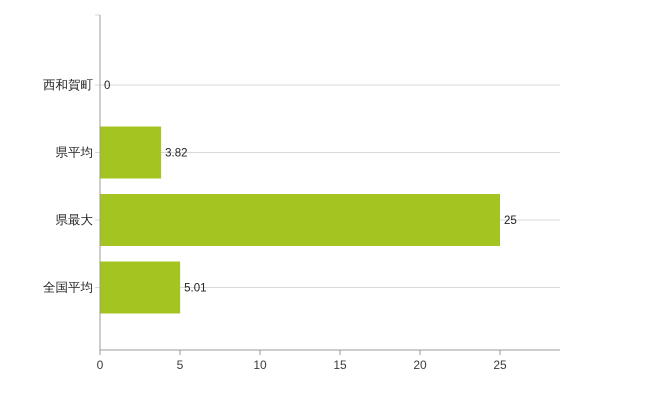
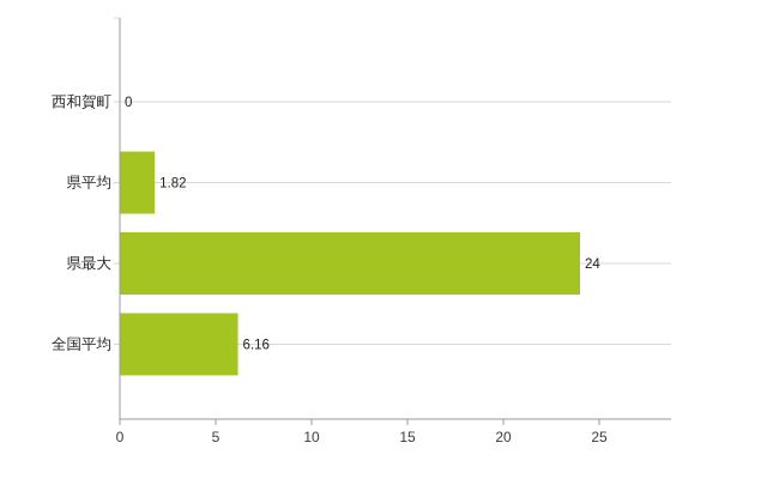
県平均: 3.82 -> 1.82
県最大: 25 -> 24
全国平均: 5.01 -> 6.16
